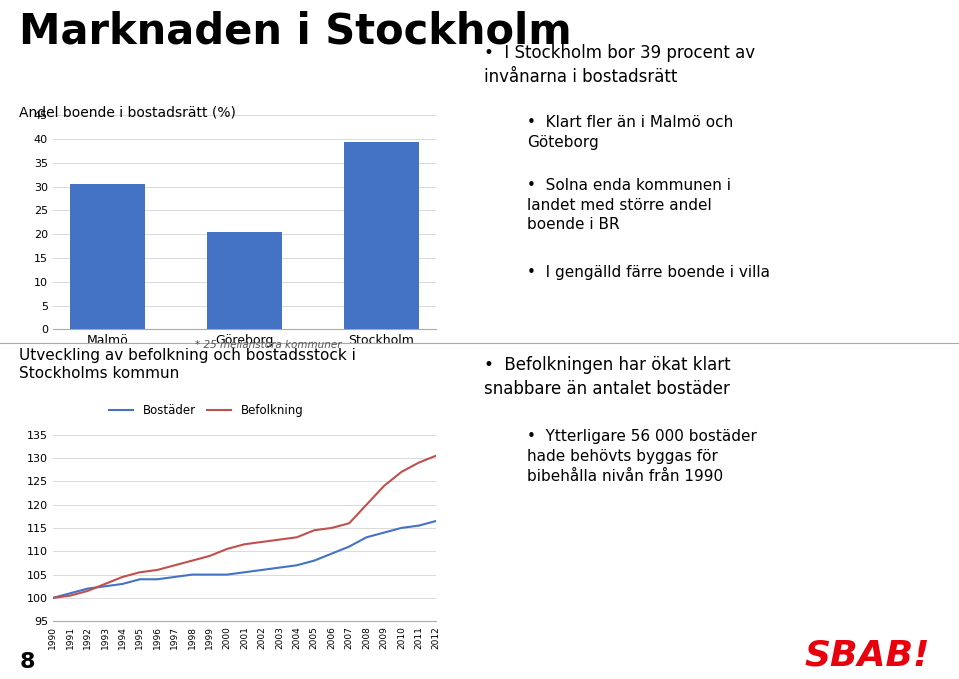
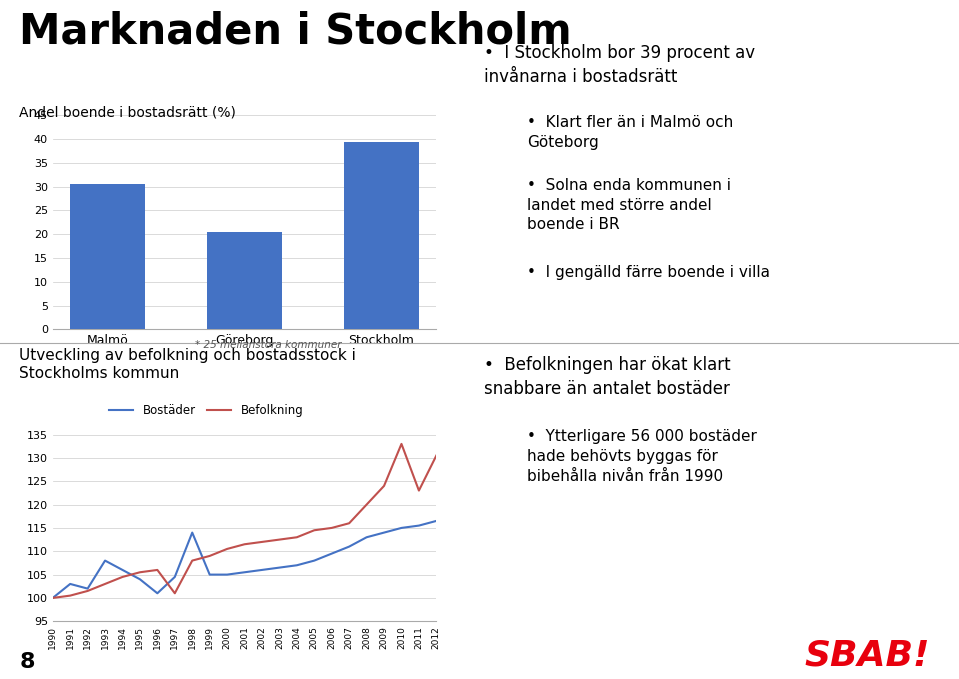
Bostäder/1991: 101.0 -> 103.0
Bostäder/1993: 102.5 -> 108.0
Bostäder/1994: 103.0 -> 106.0
Bostäder/1996: 104.0 -> 101.0
Befolkning/1997: 107.0 -> 101.0
Bostäder/1998: 105.0 -> 114.0
Befolkning/2010: 127.0 -> 133.0
Befolkning/2011: 129.0 -> 123.0
